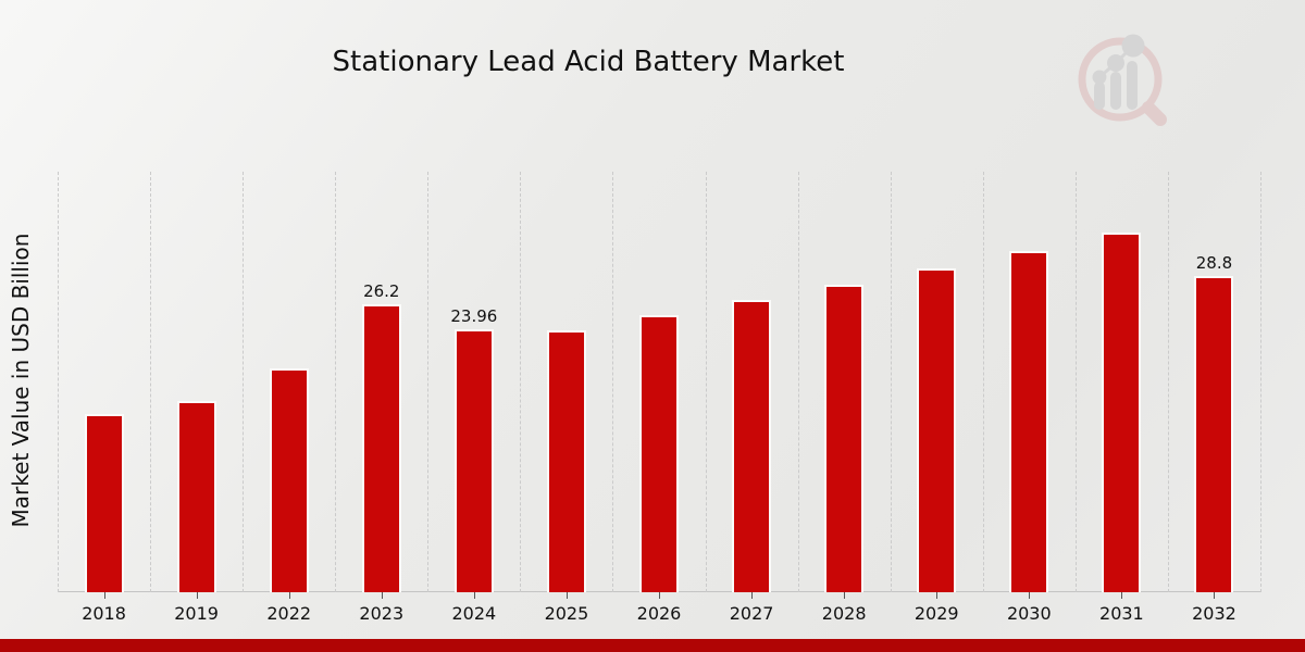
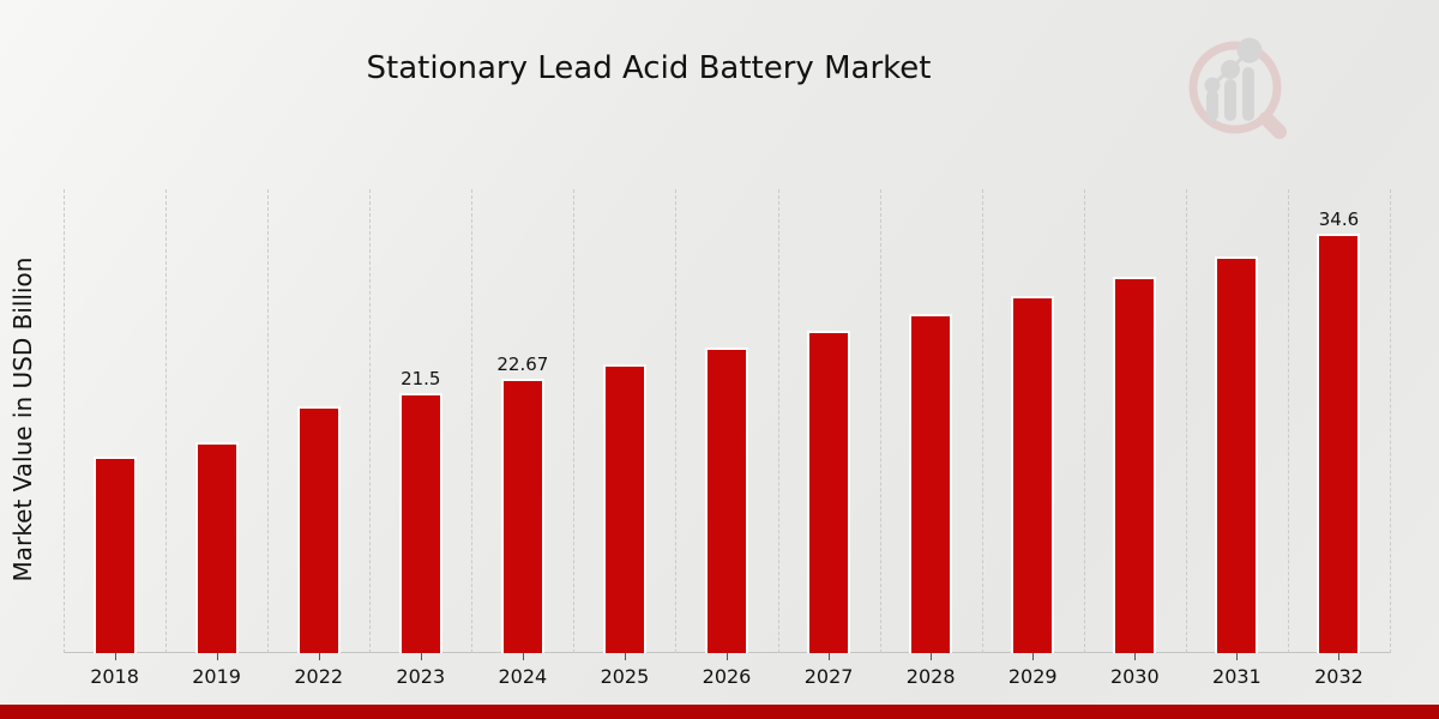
2023: 26.2 -> 21.5
2024: 23.96 -> 22.67
2032: 28.8 -> 34.6
